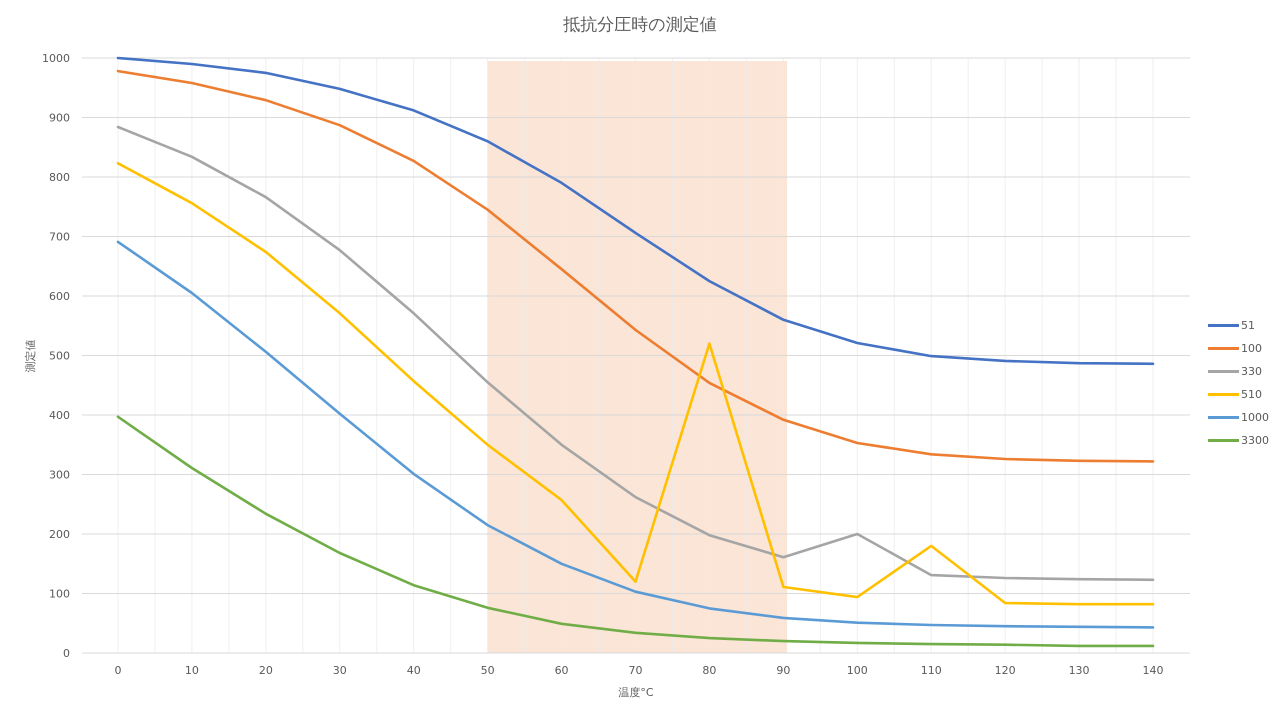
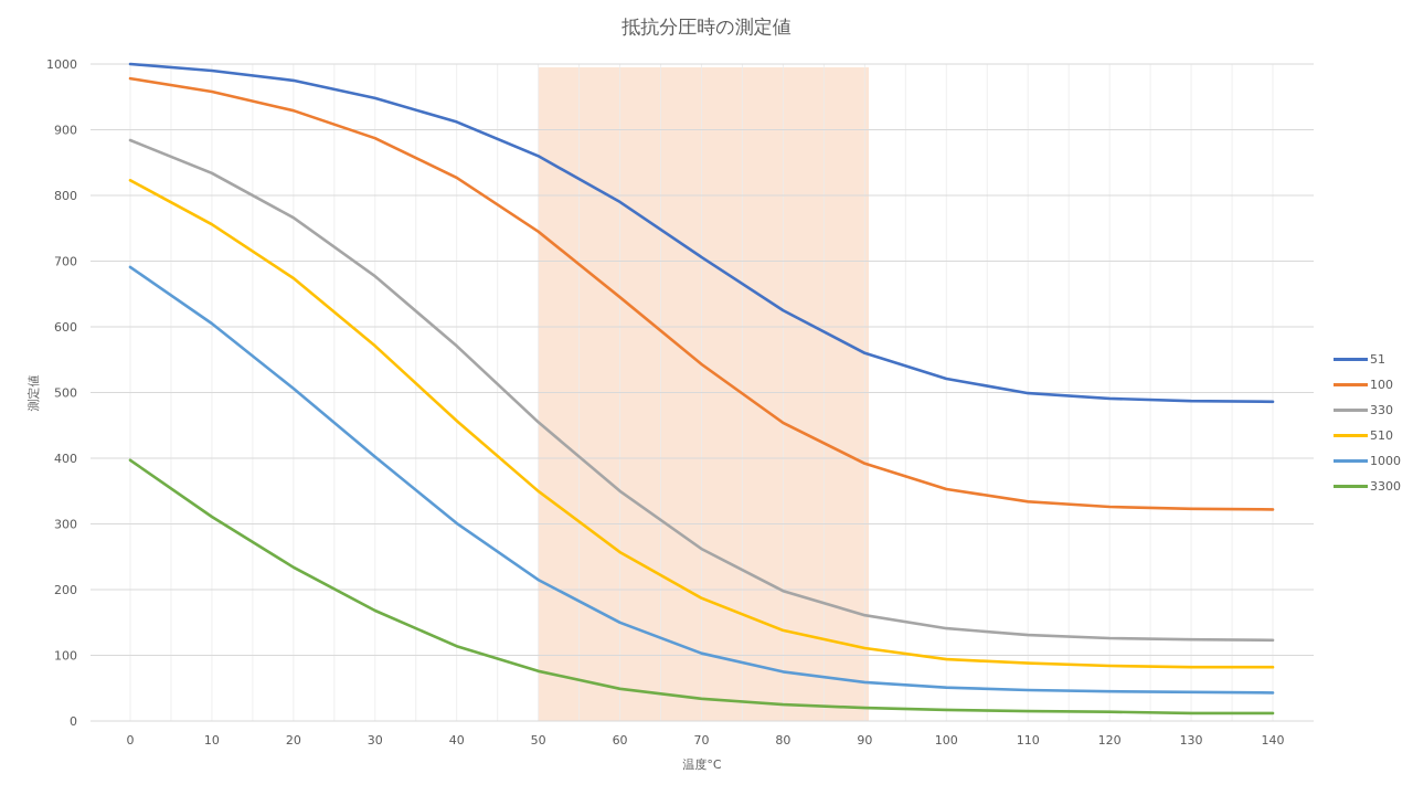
510/70: 120 -> 190
510/80: 520 -> 140
330/100: 200 -> 140
510/110: 180 -> 90
